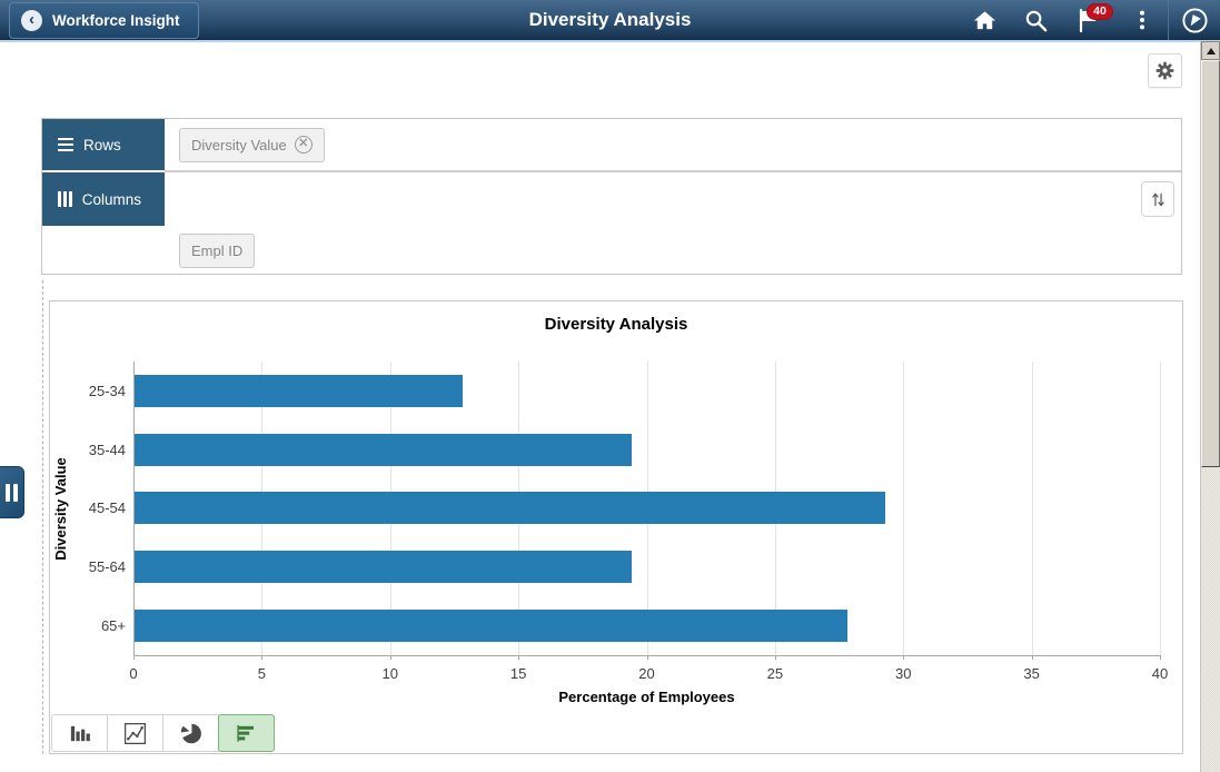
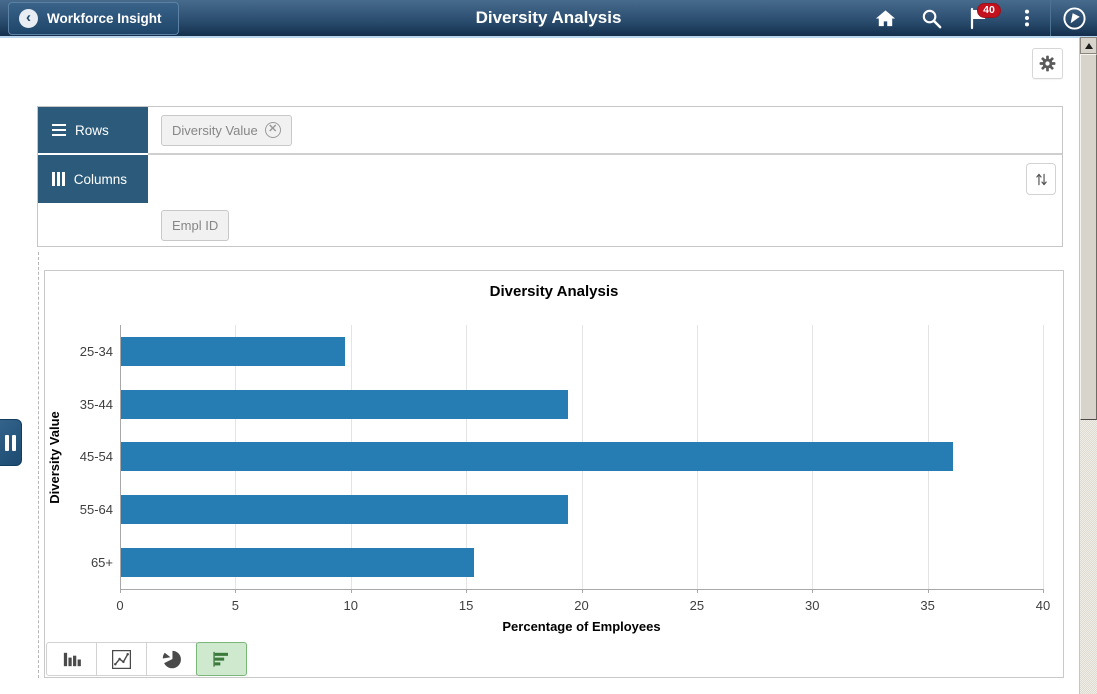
25-34: 12.8 -> 9.7
45-54: 29.3 -> 36.1
65+: 27.8 -> 15.3
